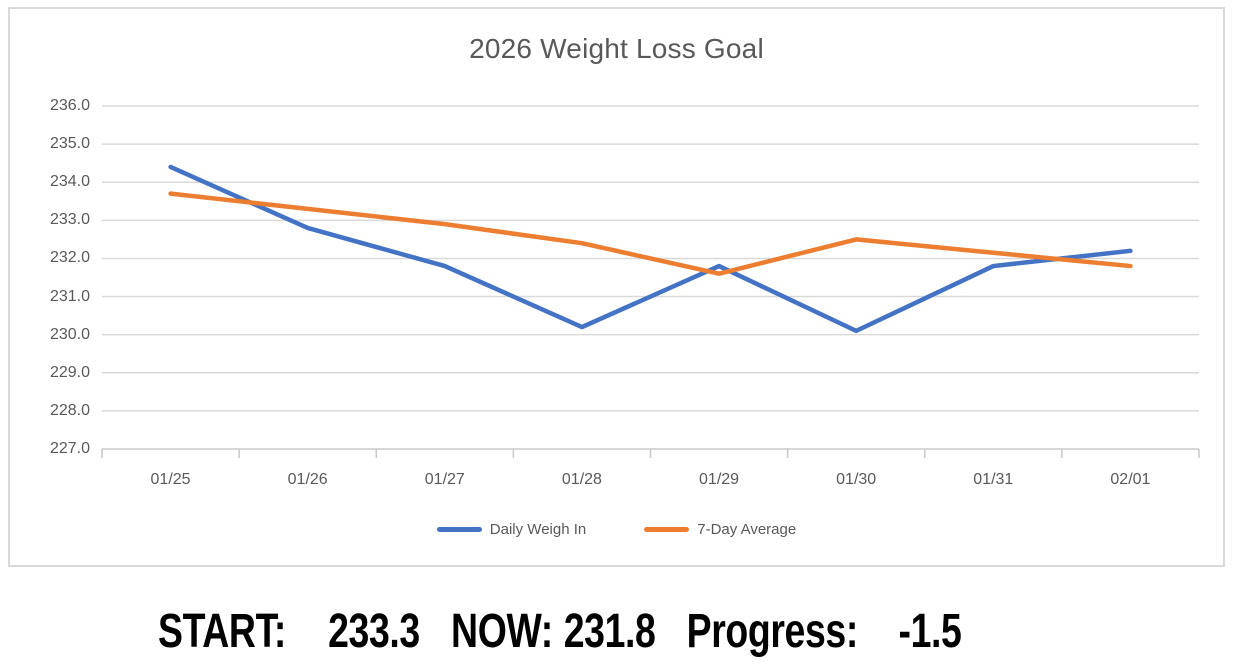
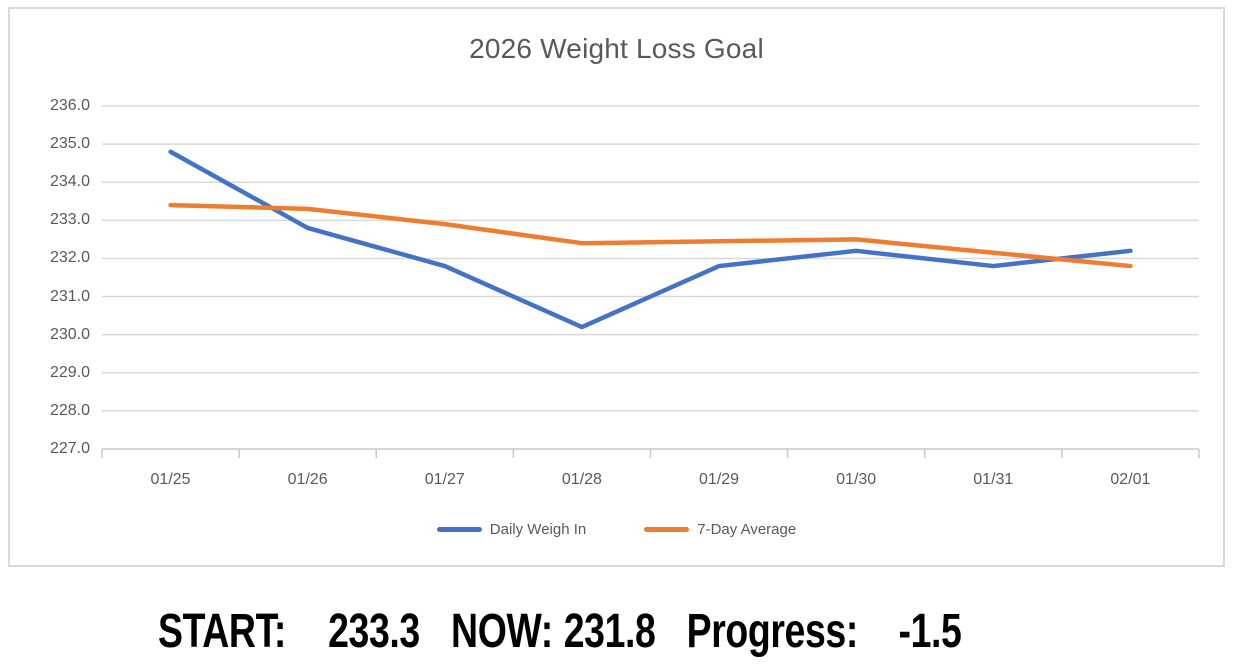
Daily Weigh In/01/25: 234.4 -> 234.8
7-Day Average/01/25: 233.7 -> 233.4
7-Day Average/01/29: 231.6 -> 232.4
Daily Weigh In/01/30: 230.1 -> 232.2
